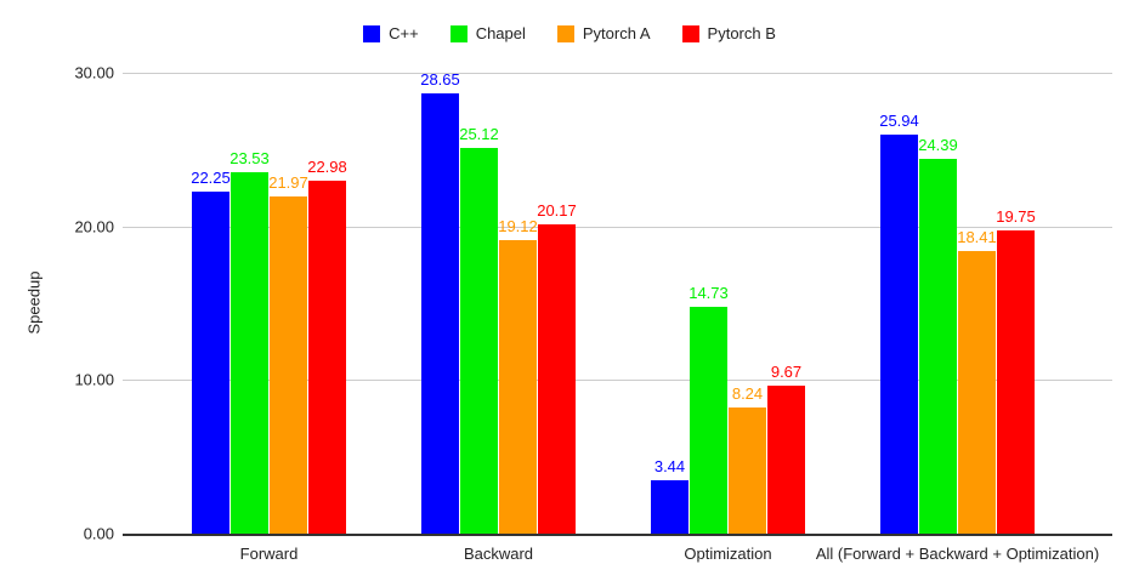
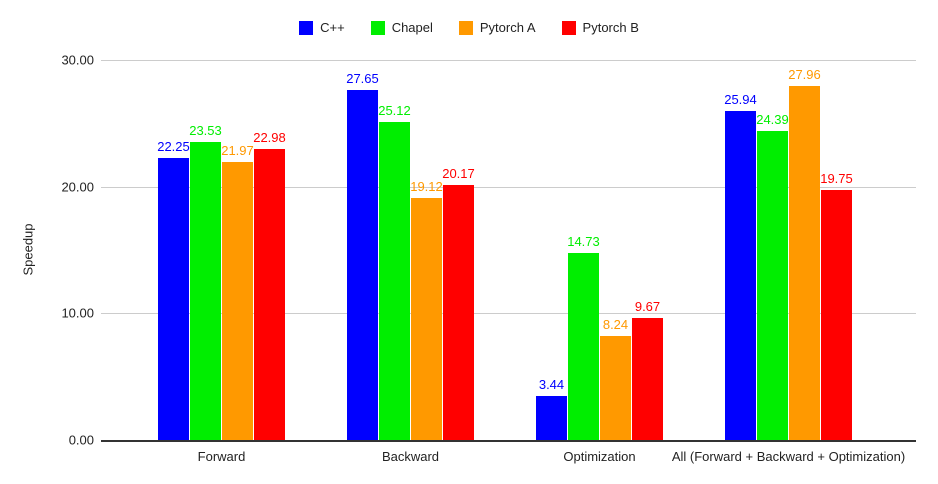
C++/Backward: 28.65 -> 27.65
Pytorch A/All (Forward + Backward + Optimization): 18.41 -> 27.96
